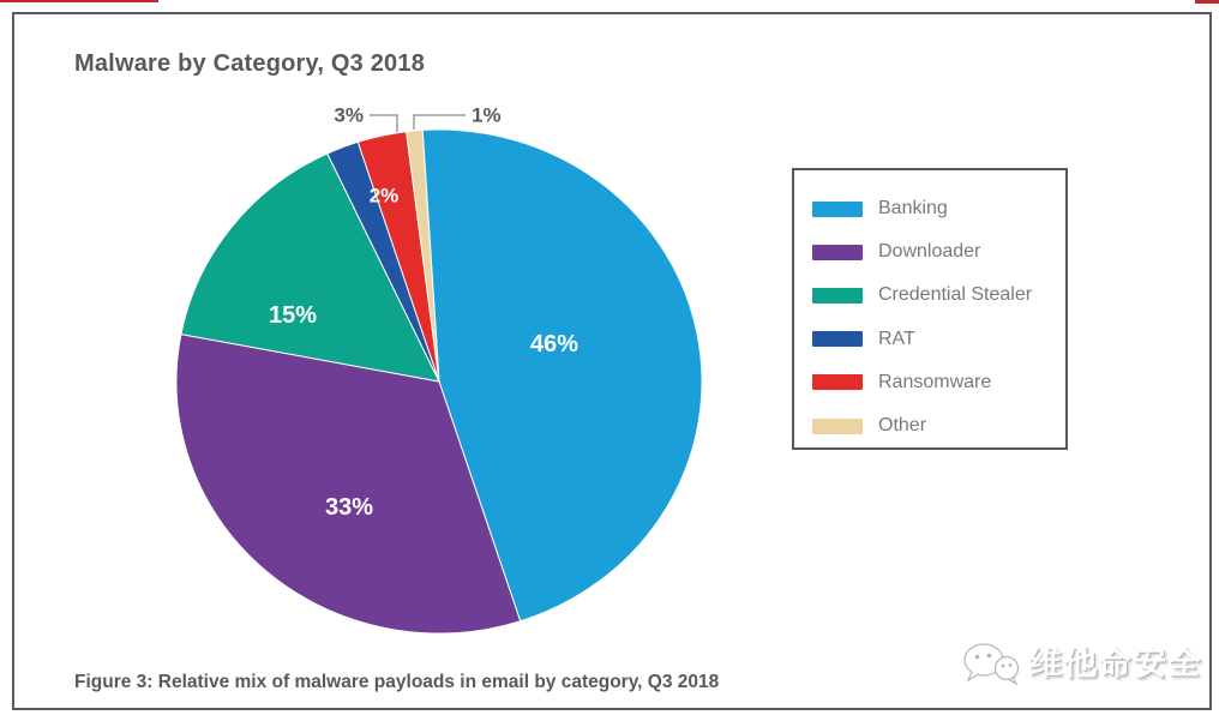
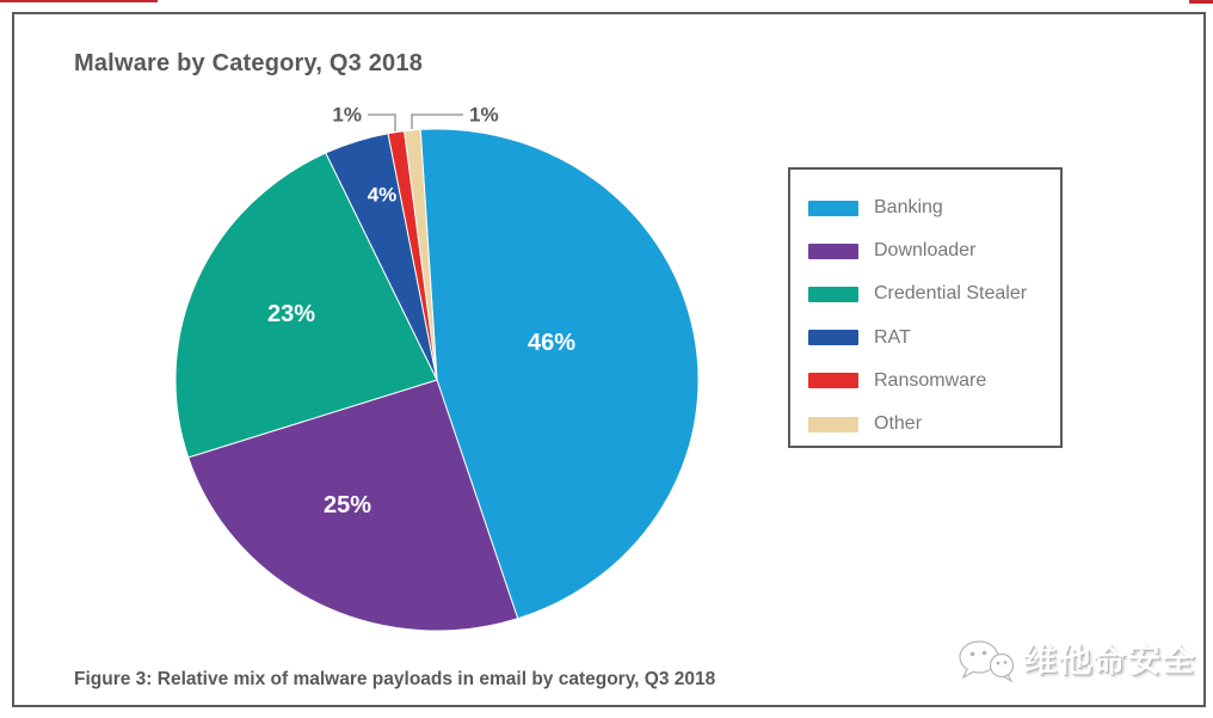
Downloader: 33% -> 25%
Credential Stealer: 15% -> 23%
RAT: 2% -> 4%
Ransomware: 3% -> 1%
